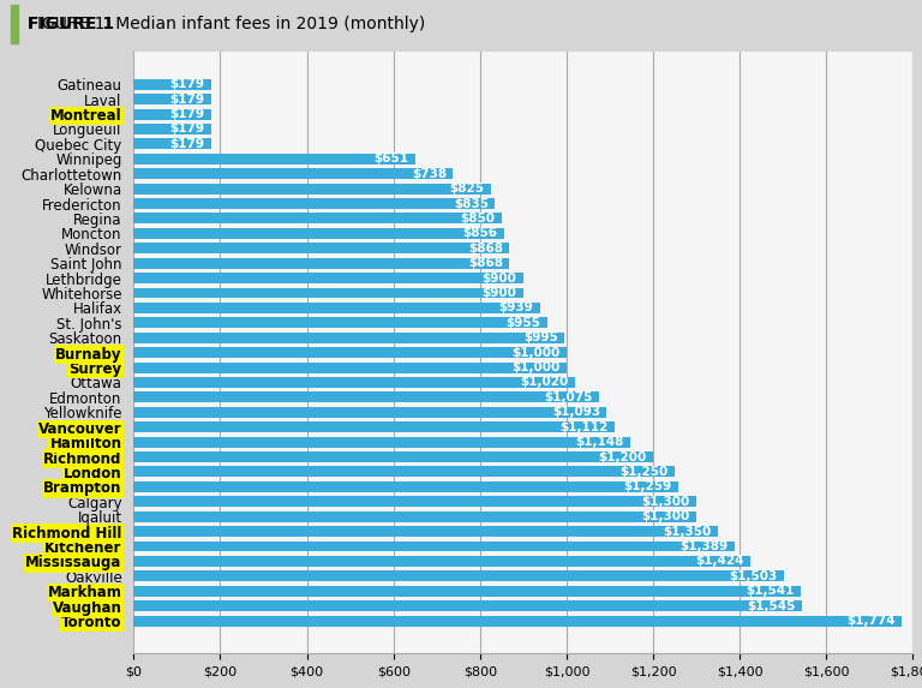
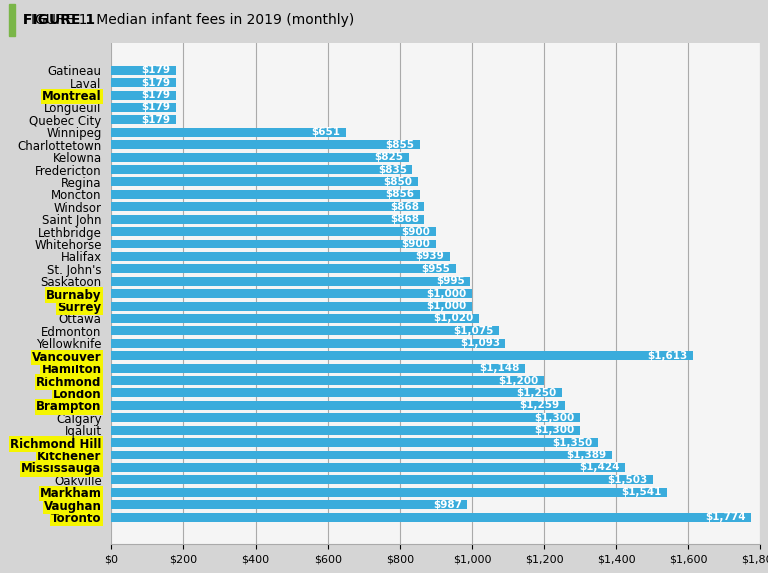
Charlottetown: $738 -> $855
Vancouver: $1,112 -> $1,613
Vaughan: $1,545 -> $987
